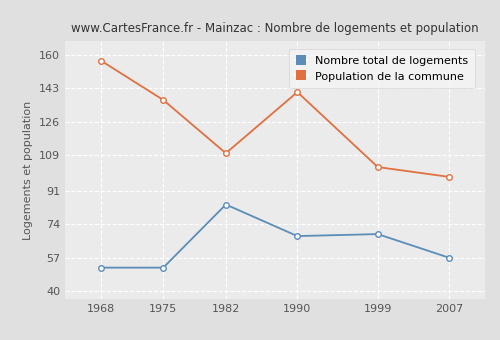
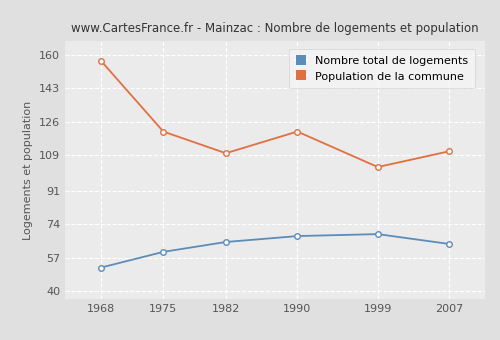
Nombre total de logements/1975: 52 -> 60
Population de la commune/1975: 137 -> 121
Nombre total de logements/1982: 84 -> 65
Population de la commune/1990: 141 -> 121
Nombre total de logements/2007: 57 -> 64
Population de la commune/2007: 98 -> 111
